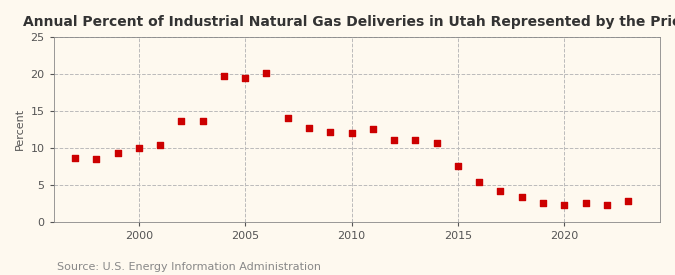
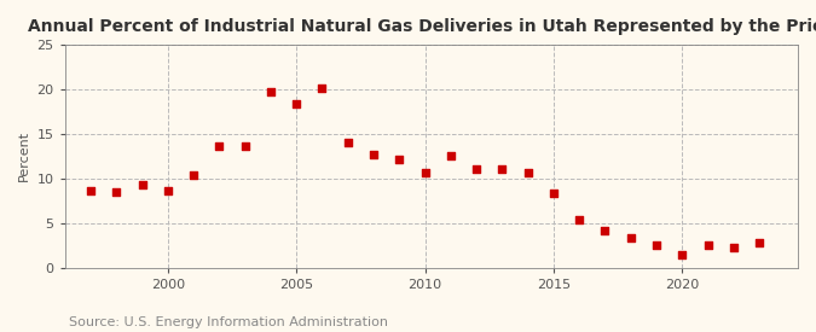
2000: 10.0 -> 8.6
2005: 19.4 -> 18.4
2010: 12.0 -> 10.6
2015: 7.5 -> 8.4
2020: 2.2 -> 1.4
